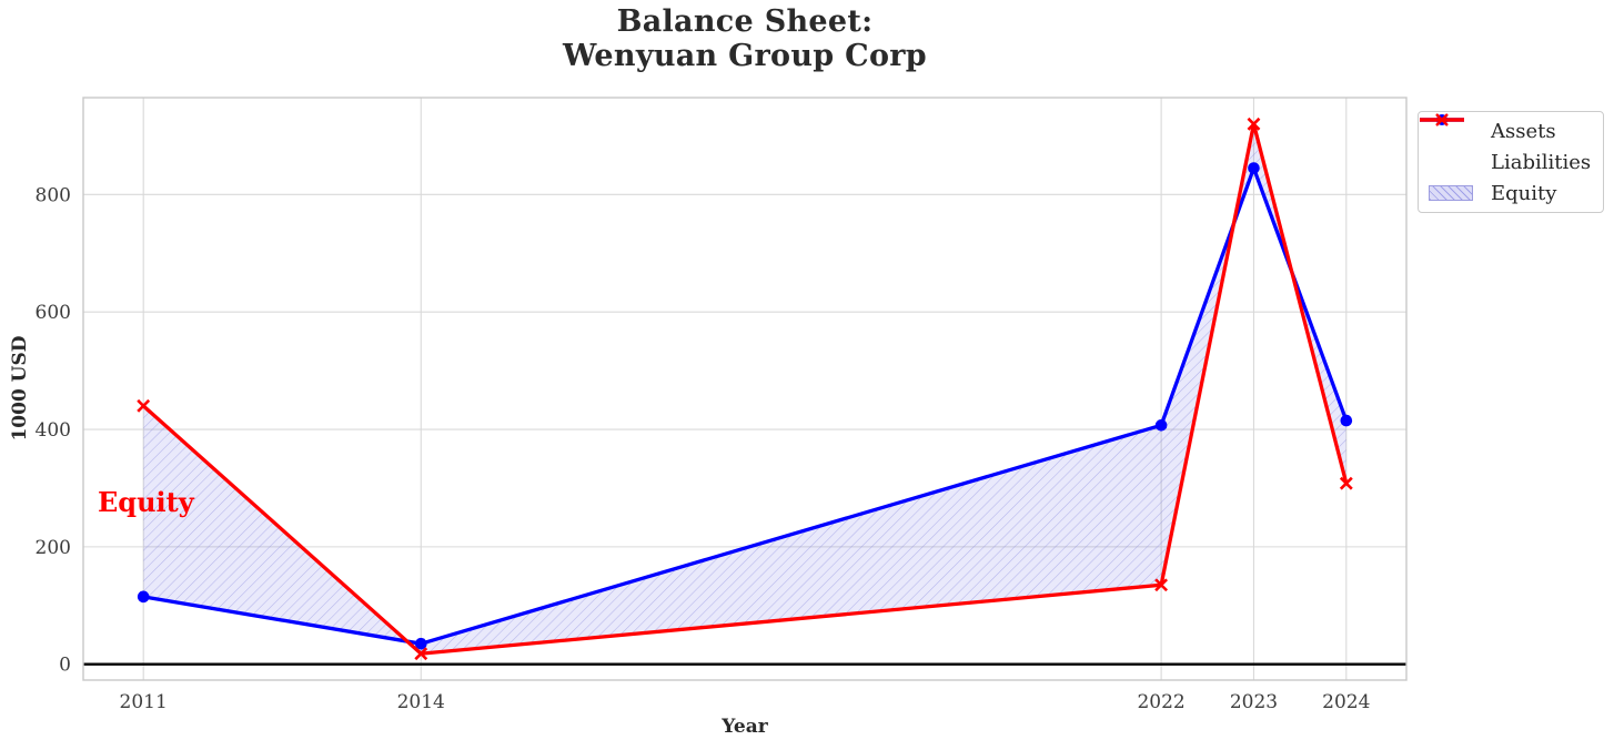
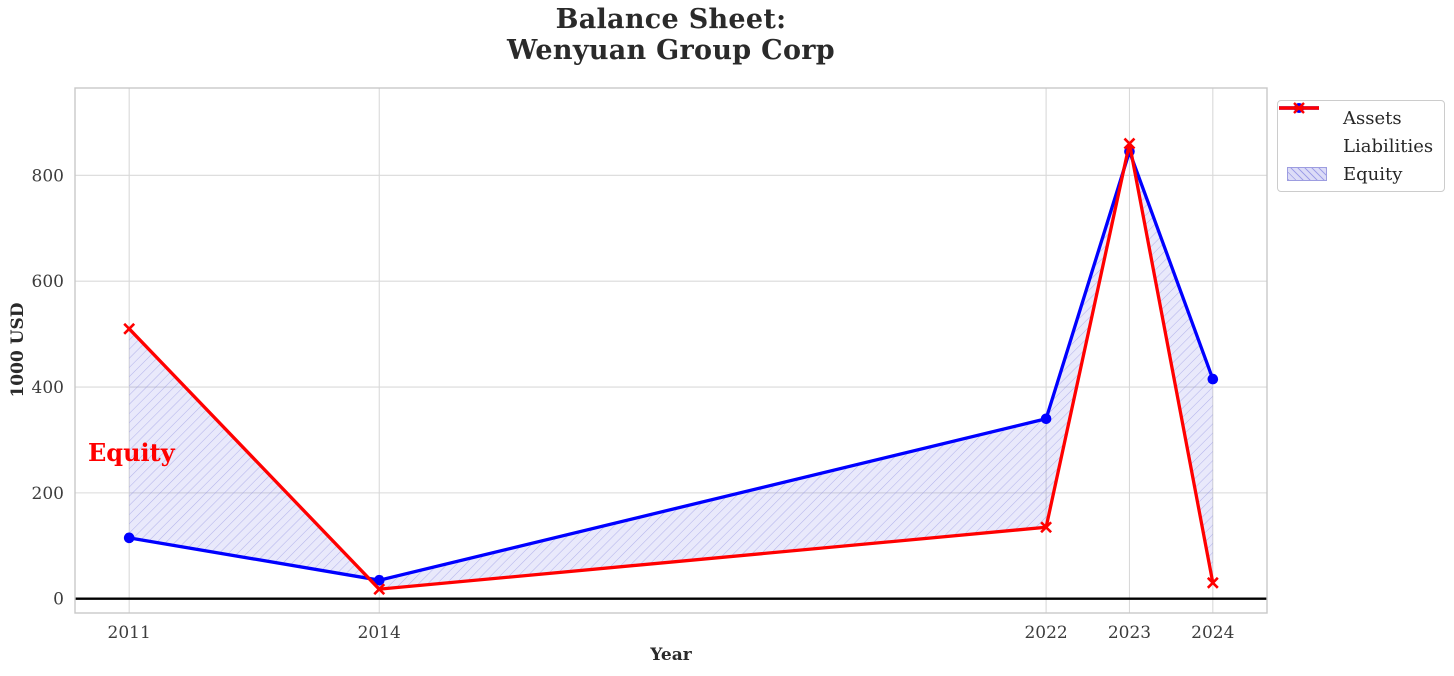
Liabilities/2011: 440 -> 510
Assets/2022: 410 -> 340
Liabilities/2023: 920 -> 860
Liabilities/2024: 310 -> 30
